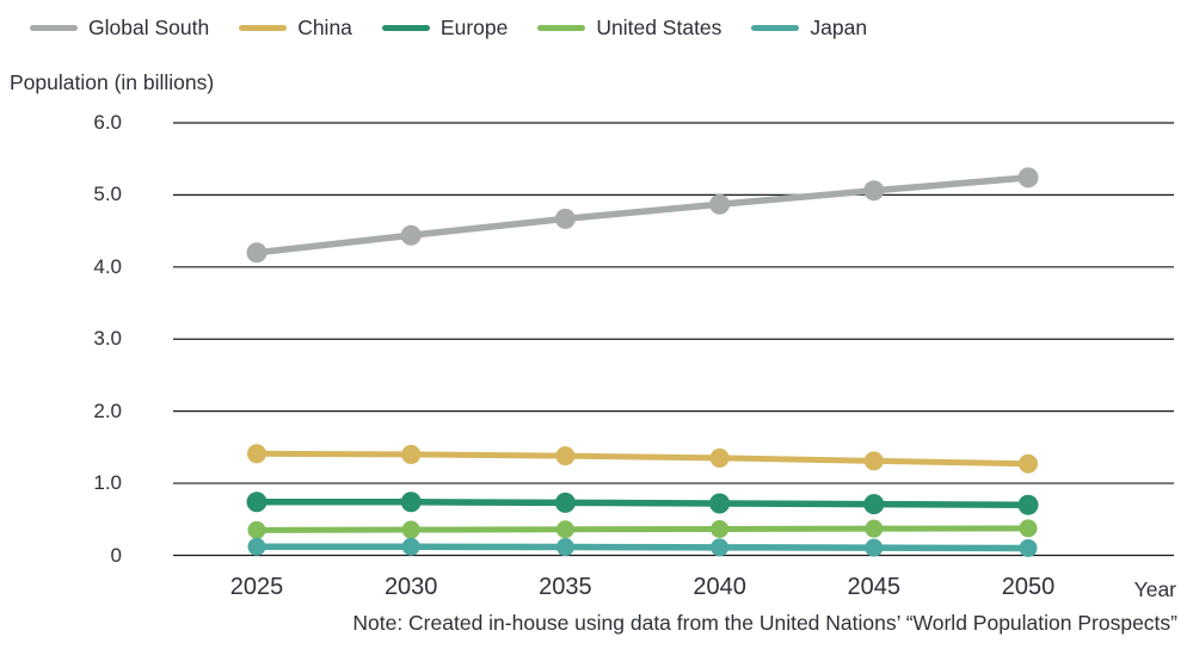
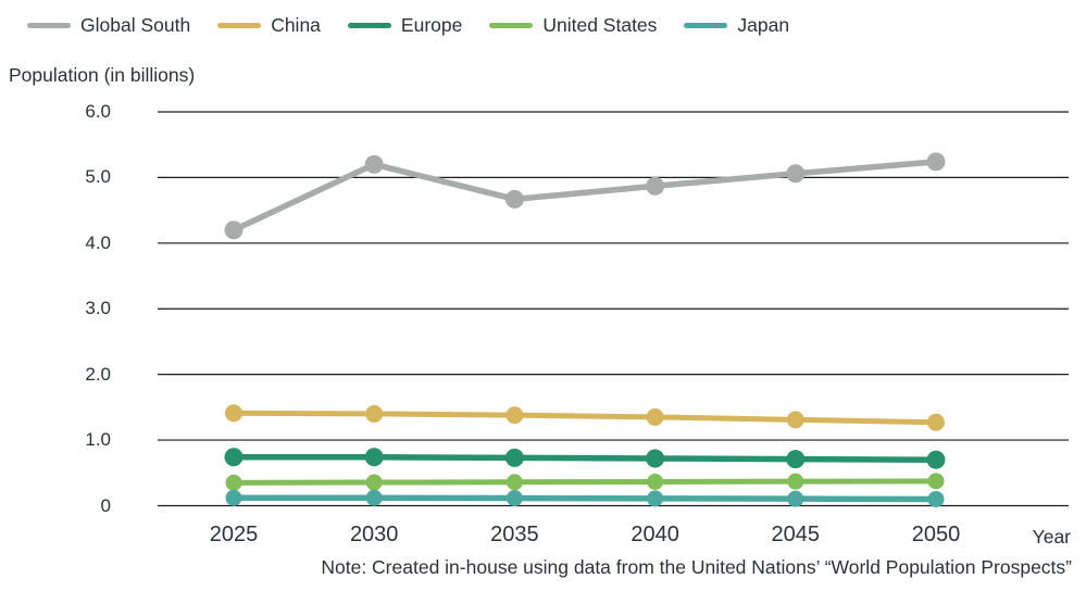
Global South/2030: 4.4 -> 5.2
